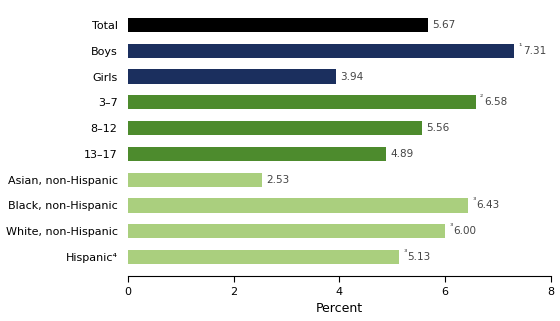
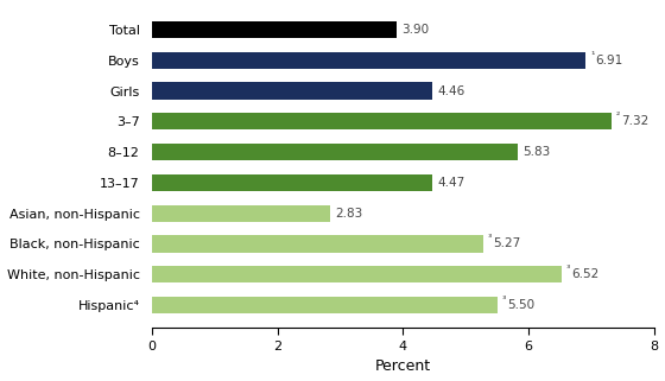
Total: 5.67 -> 3.90
Boys: 7.31 -> 6.91
Girls: 3.94 -> 4.46
3–7: 6.58 -> 7.32
8–12: 5.56 -> 5.83
13–17: 4.89 -> 4.47
Asian, non-Hispanic: 2.53 -> 2.83
Black, non-Hispanic: 6.43 -> 5.27
White, non-Hispanic: 6.00 -> 6.52
Hispanic⁴: 5.13 -> 5.50
